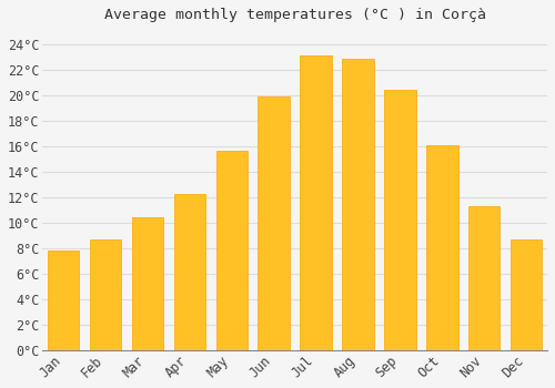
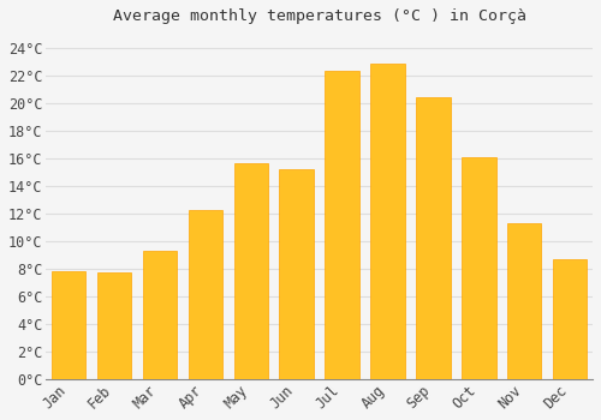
Feb: 8.7°C -> 7.7°C
Mar: 10.4°C -> 9.3°C
Jun: 19.9°C -> 15.2°C
Jul: 23.1°C -> 22.3°C
